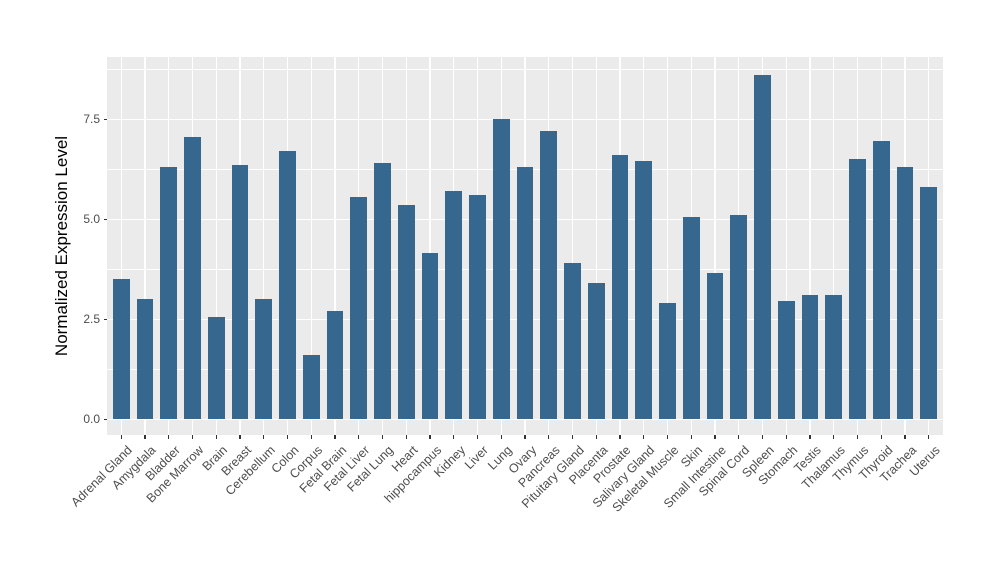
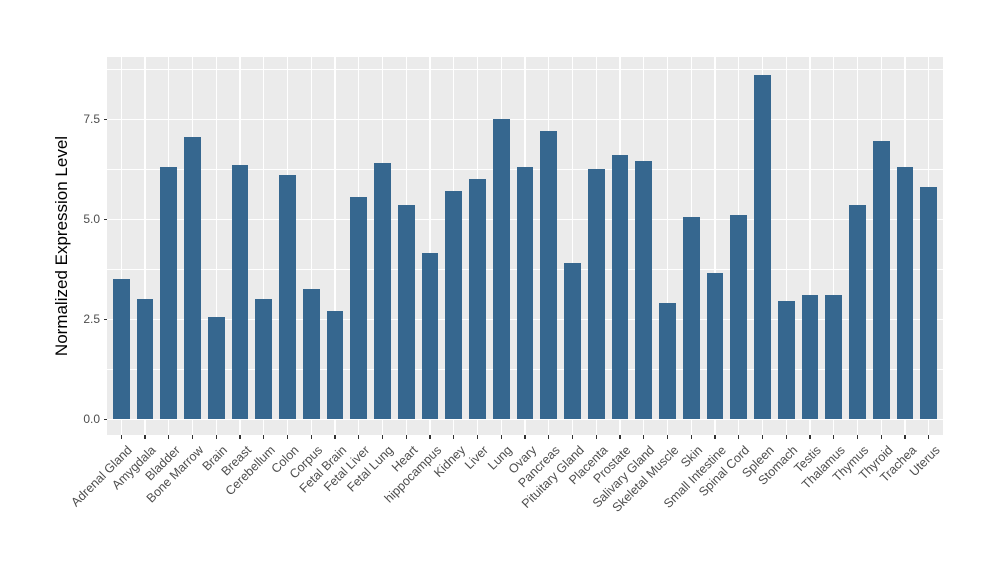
Colon: 6.7 -> 6.1
Corpus: 1.6 -> 3.2
Liver: 5.6 -> 6.0
Placenta: 3.4 -> 6.2
Thymus: 6.5 -> 5.3
